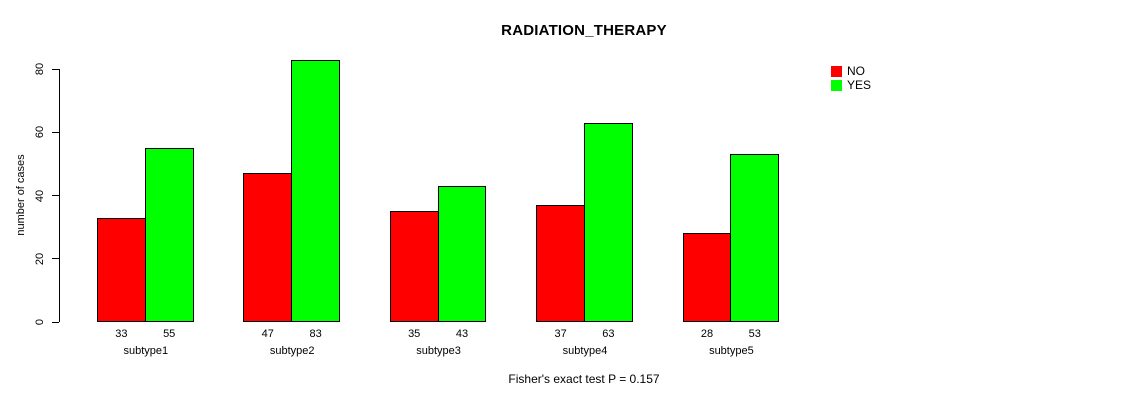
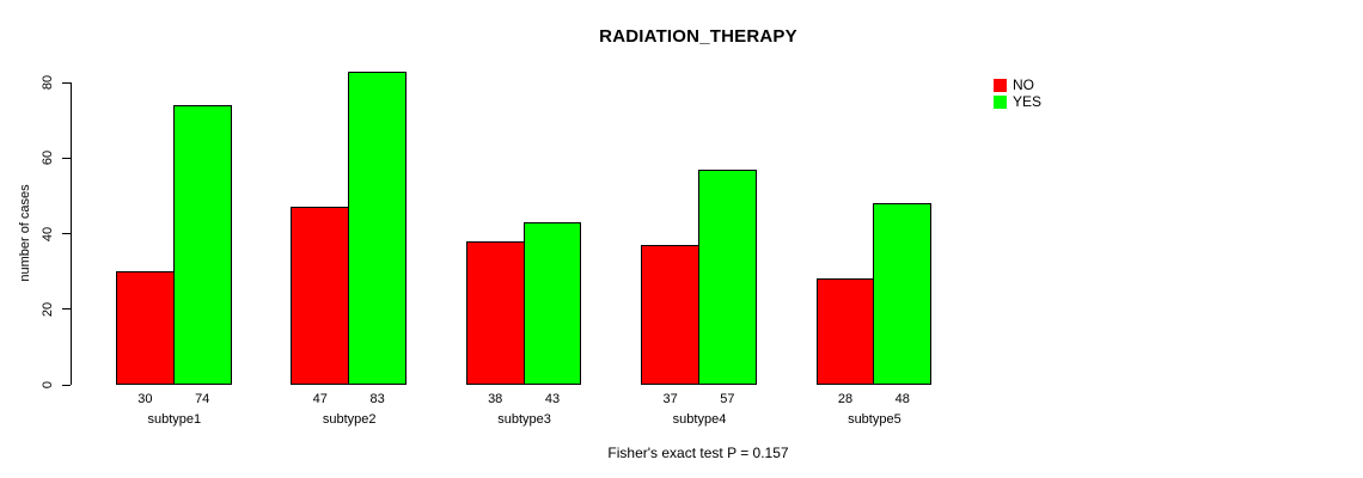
NO/subtype1: 33 -> 30
YES/subtype1: 55 -> 74
NO/subtype3: 35 -> 38
YES/subtype4: 63 -> 57
YES/subtype5: 53 -> 48
